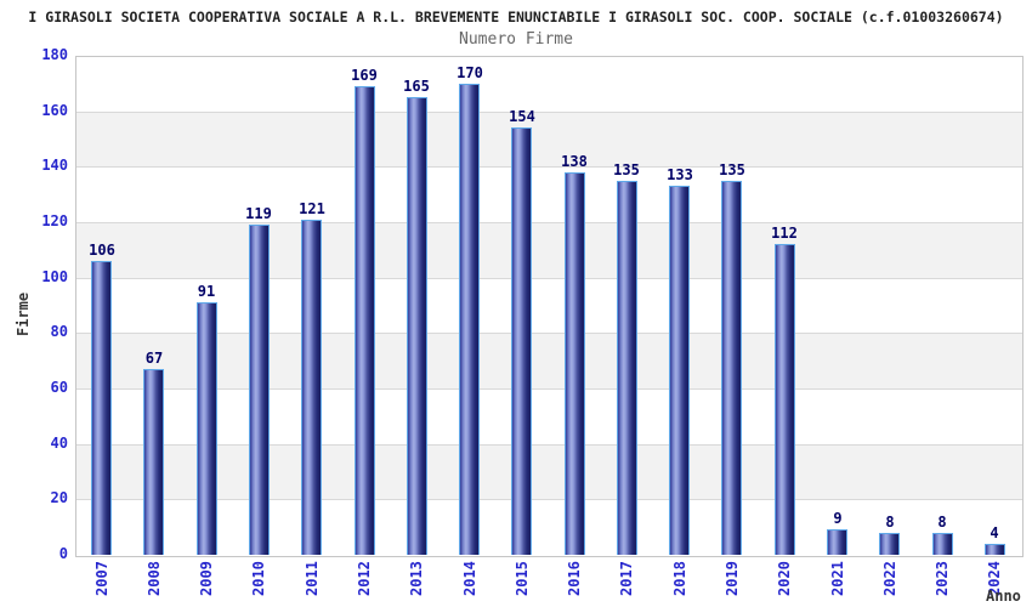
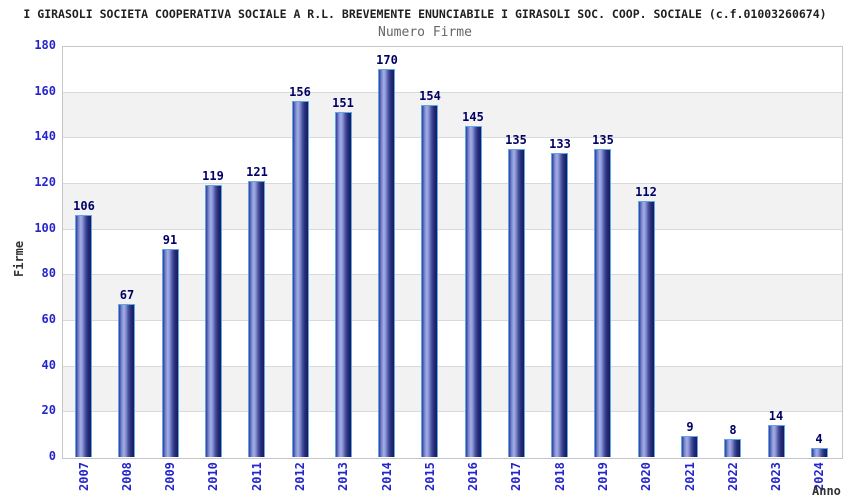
2012: 169 -> 156
2013: 165 -> 151
2016: 138 -> 145
2023: 8 -> 14
